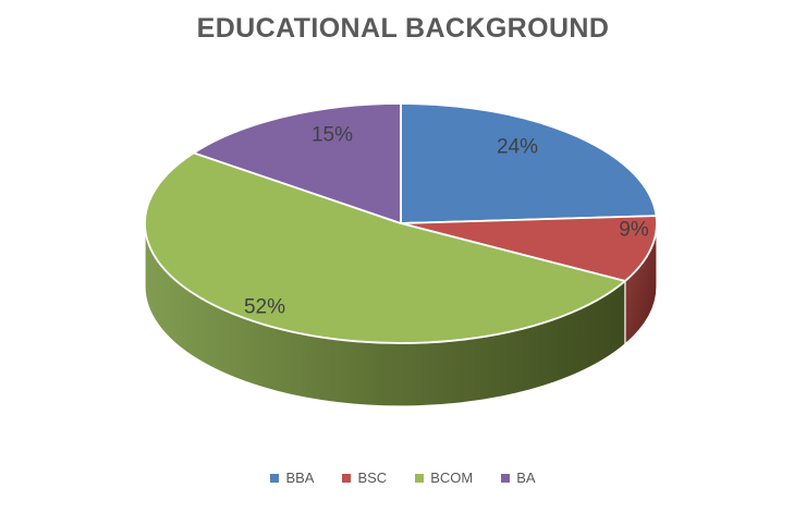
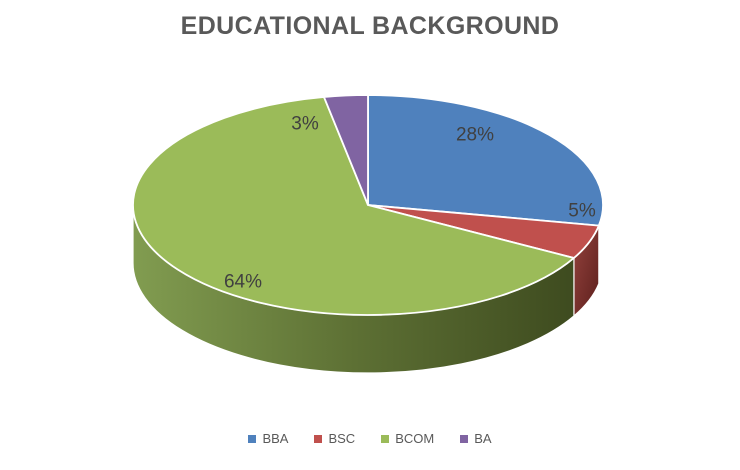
BBA: 24% -> 28%
BSC: 9% -> 5%
BCOM: 52% -> 64%
BA: 15% -> 3%
